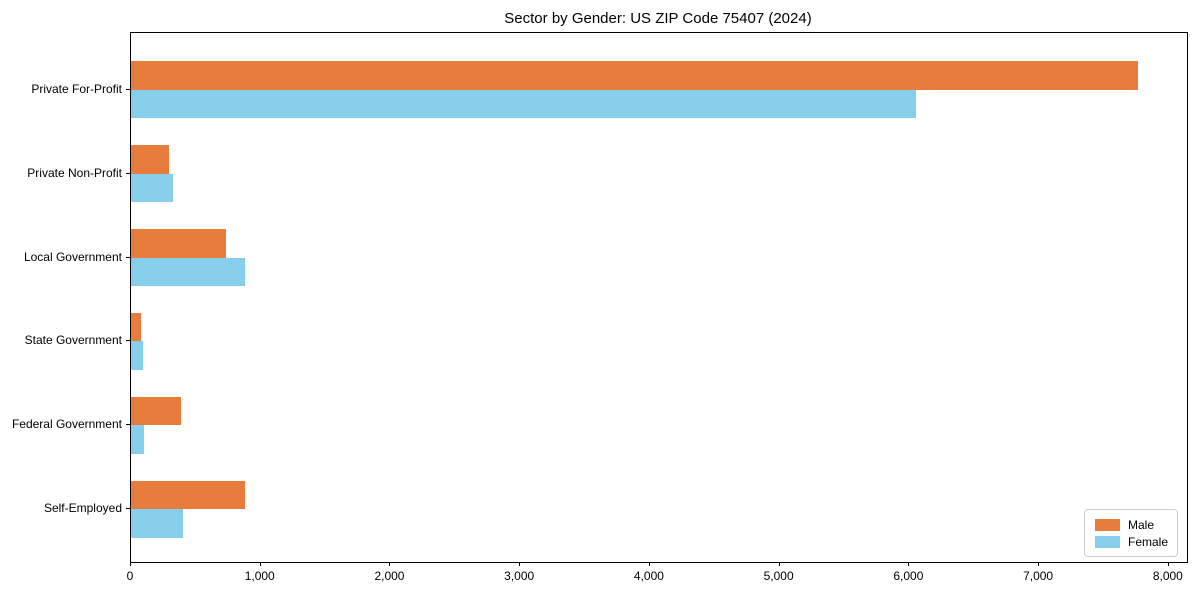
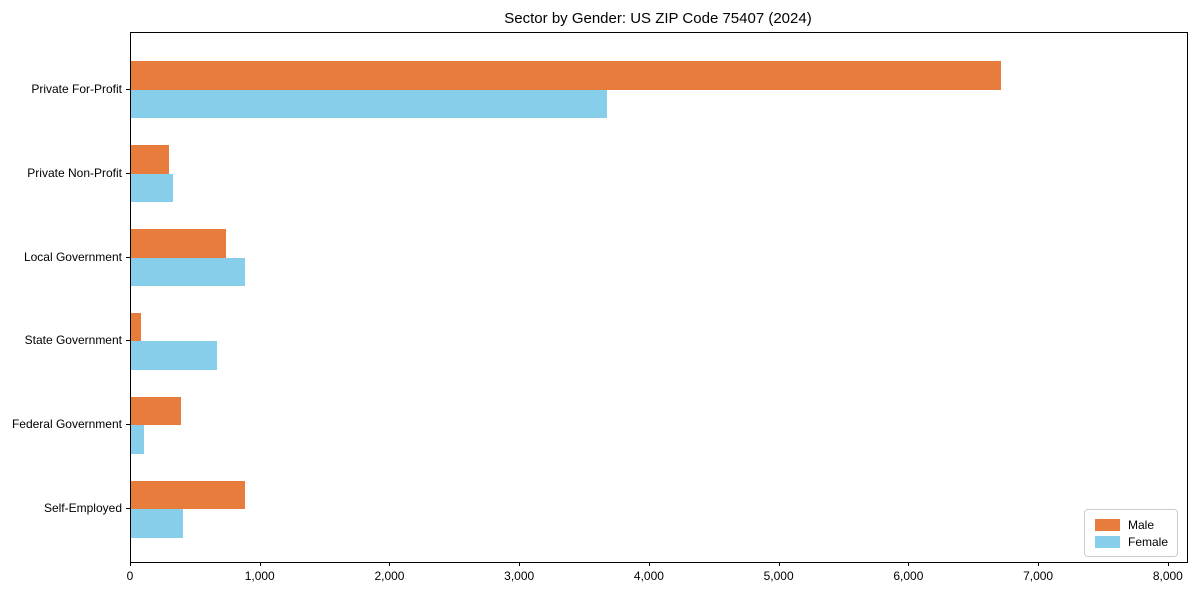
Male/Private For-Profit: 7760 -> 6710
Female/Private For-Profit: 6050 -> 3670
Female/State Government: 90 -> 660
